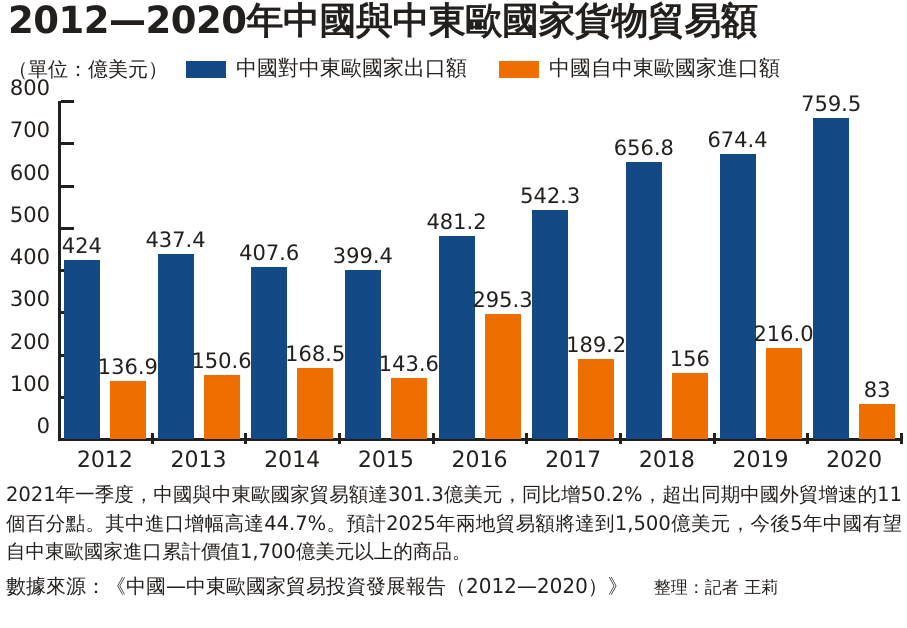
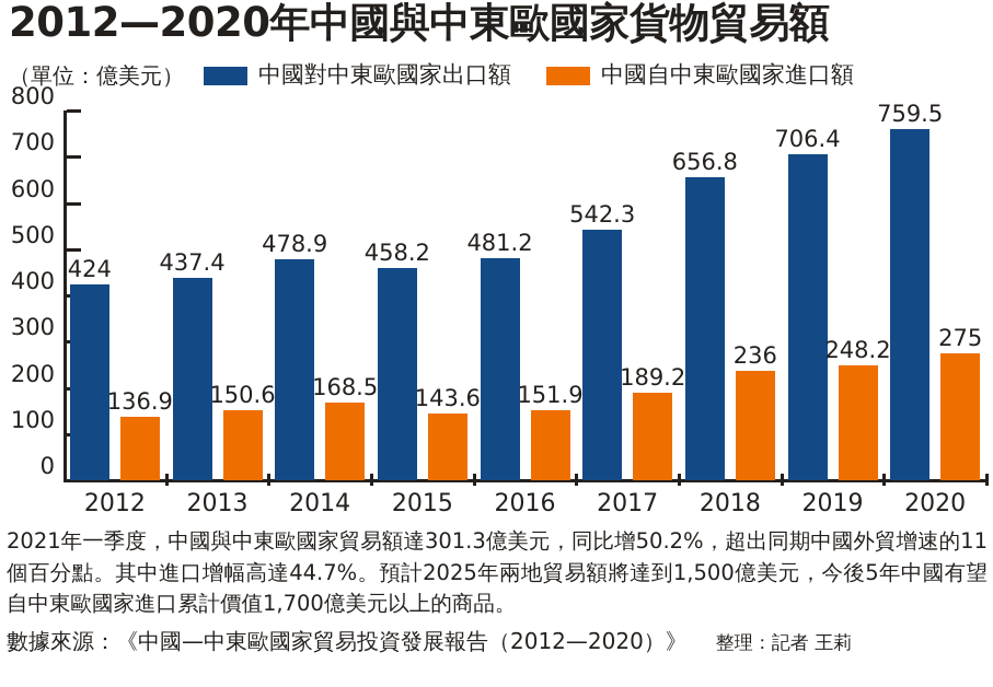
中國對中東歐國家出口額/2014: 407.6 -> 478.9
中國對中東歐國家出口額/2015: 399.4 -> 458.2
中國自中東歐國家進口額/2016: 295.3 -> 151.9
中國自中東歐國家進口額/2018: 156 -> 236
中國對中東歐國家出口額/2019: 674.4 -> 706.4
中國自中東歐國家進口額/2019: 216.0 -> 248.2
中國自中東歐國家進口額/2020: 83 -> 275
